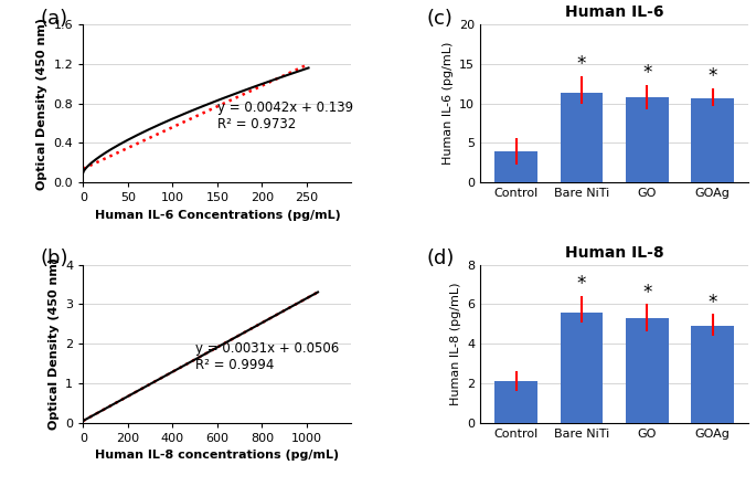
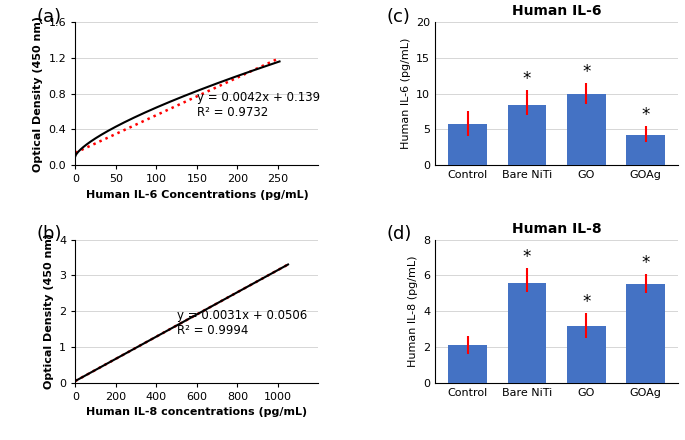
Human IL-6/Control: 3.9 -> 5.8
Human IL-6/Bare NiTi: 11.3 -> 8.4
Human IL-6/GO: 10.8 -> 10.0
Human IL-6/GOAg: 10.6 -> 4.2
Human IL-8/GO: 5.3 -> 3.2
Human IL-8/GOAg: 4.9 -> 5.5
